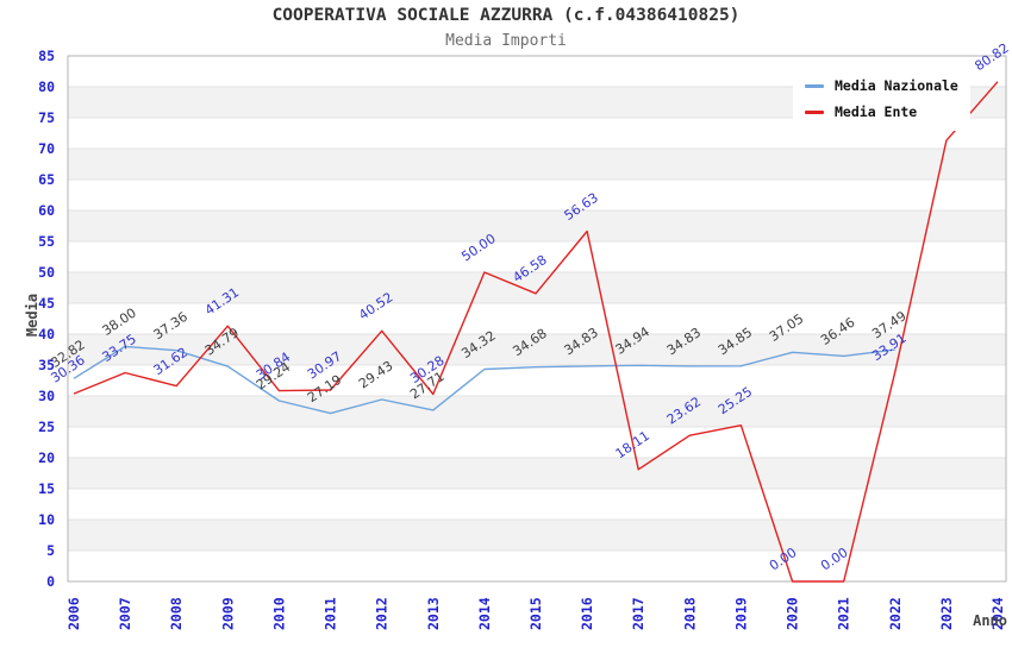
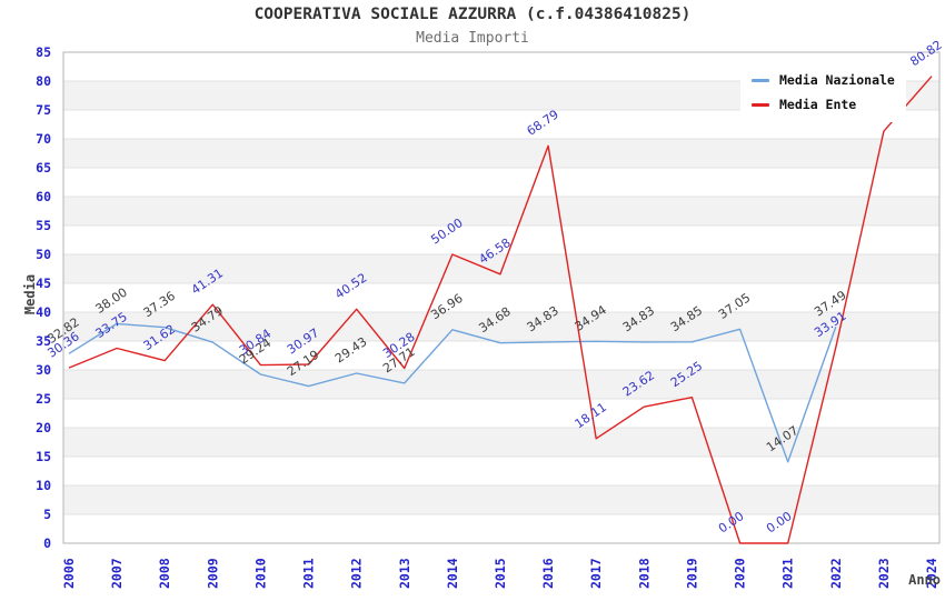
Media Nazionale/2014: 34.32 -> 36.96
Media Ente/2016: 56.63 -> 68.79
Media Nazionale/2021: 36.46 -> 14.07
